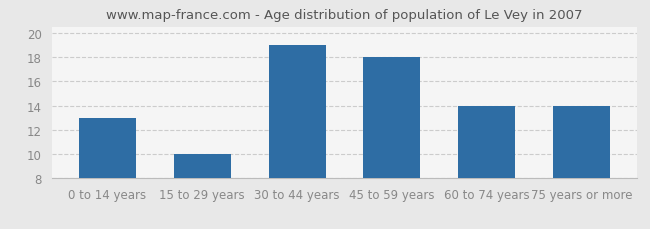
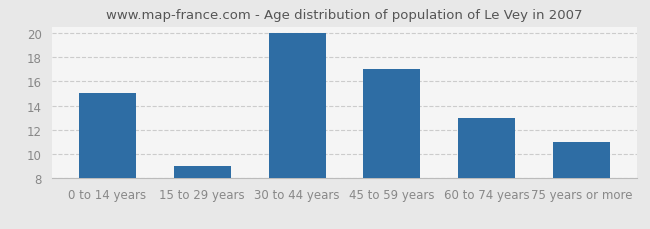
0 to 14 years: 13 -> 15
15 to 29 years: 10 -> 9
30 to 44 years: 19 -> 20
45 to 59 years: 18 -> 17
60 to 74 years: 14 -> 13
75 years or more: 14 -> 11
